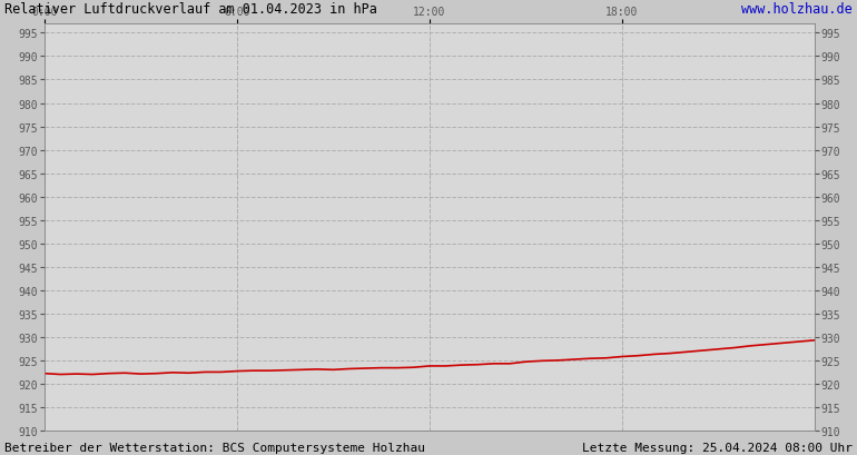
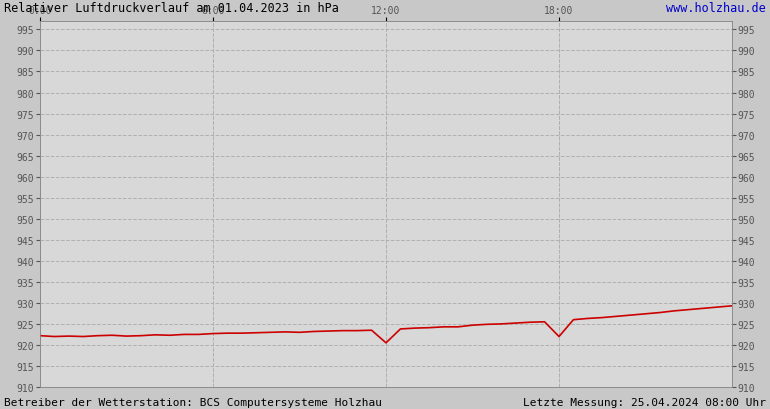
12:00: 923.8 -> 920.5
18:00: 925.8 -> 922.0
